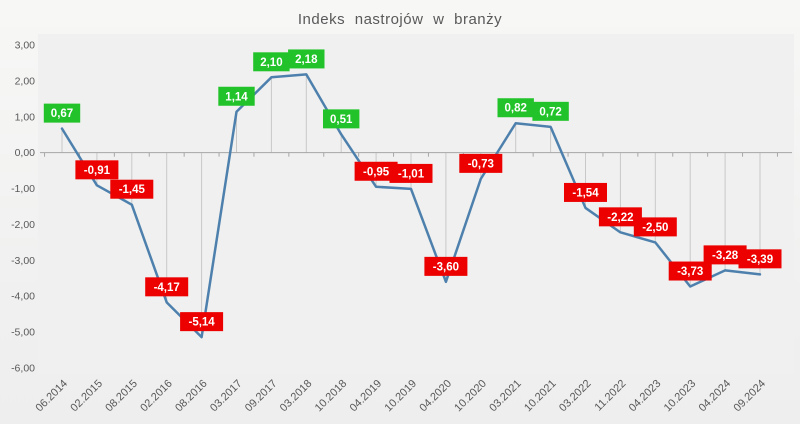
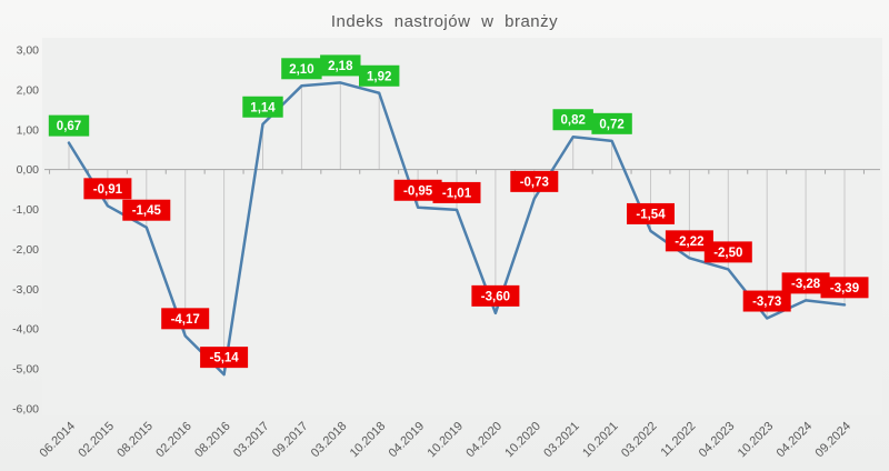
10.2018: 0,51 -> 1,92
